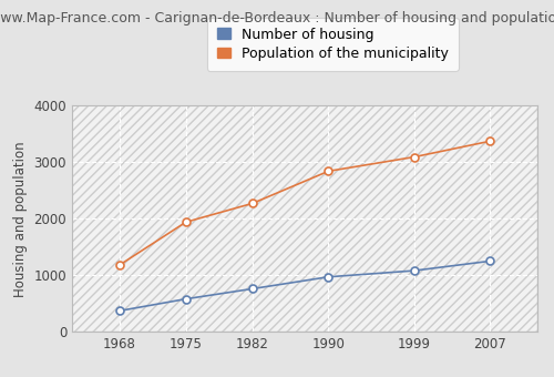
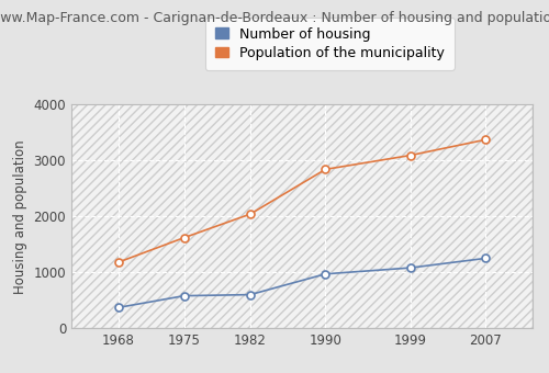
Population of the municipality/1975: 1940 -> 1620
Number of housing/1982: 760 -> 600
Population of the municipality/1982: 2270 -> 2040
